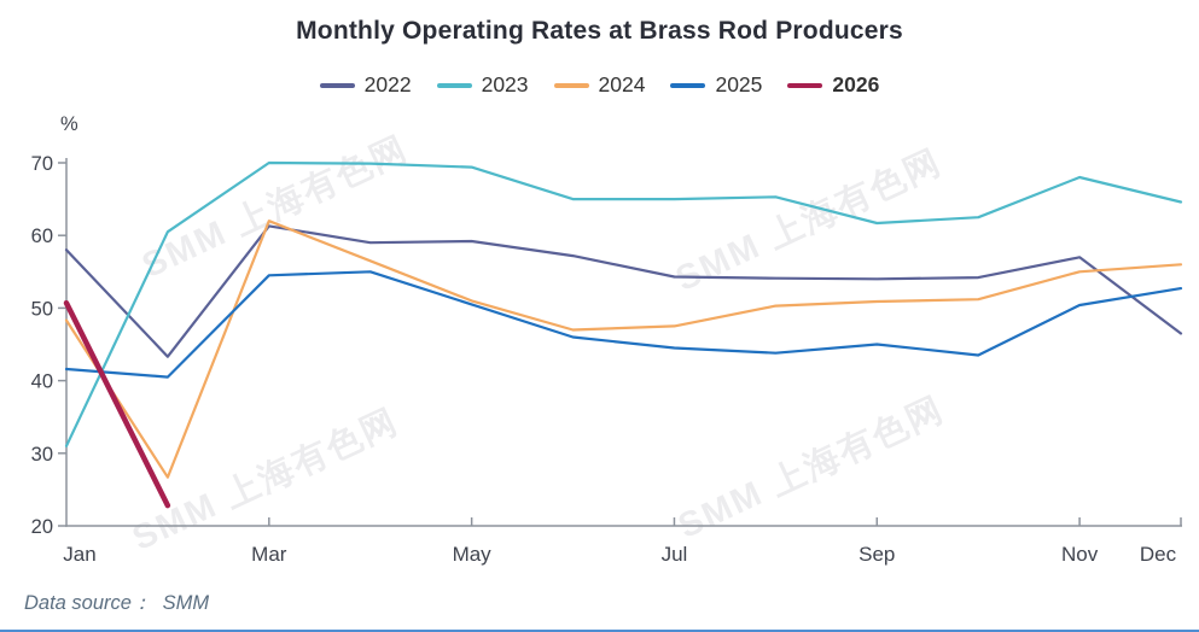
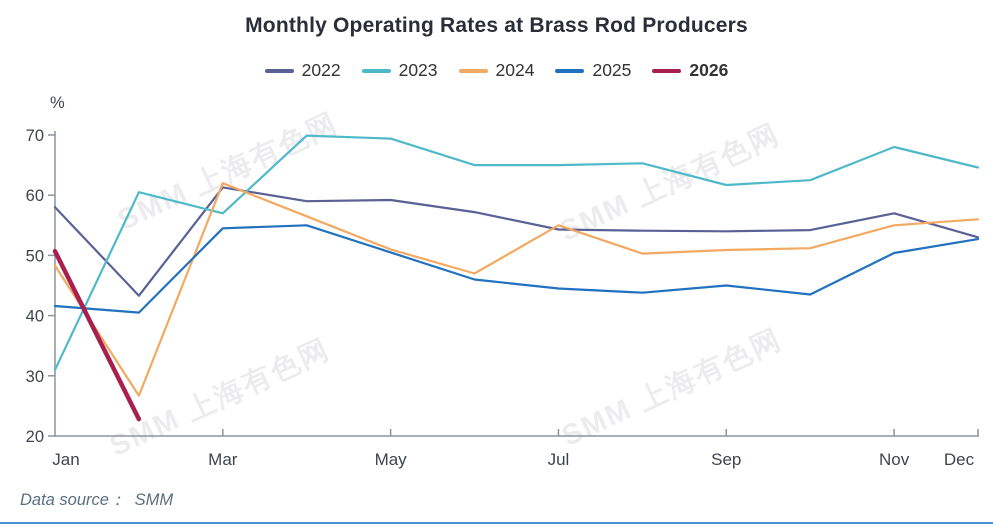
2023/Mar: 70 -> 57
2024/Jul: 48 -> 55
2022/Dec: 46 -> 53
